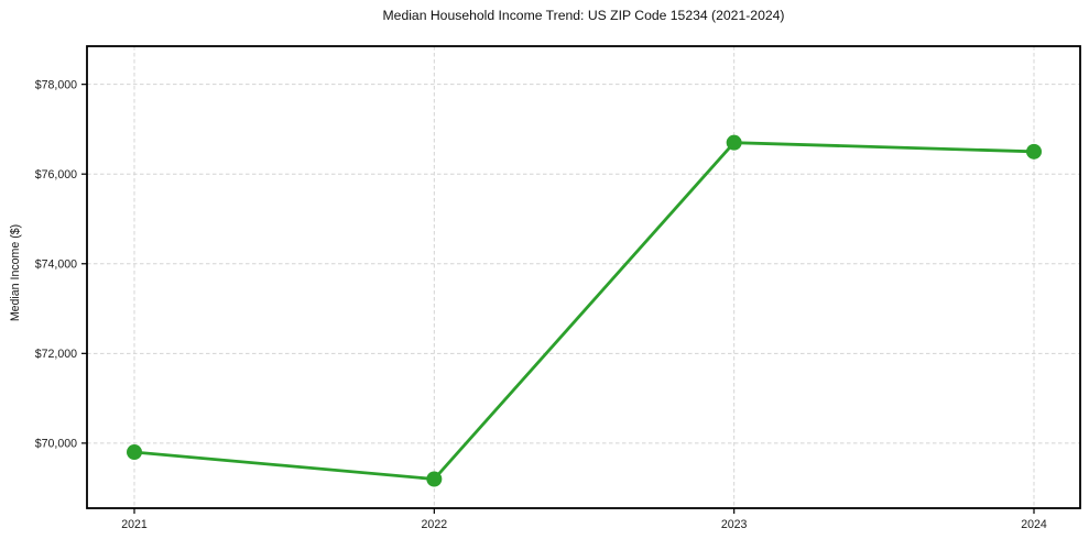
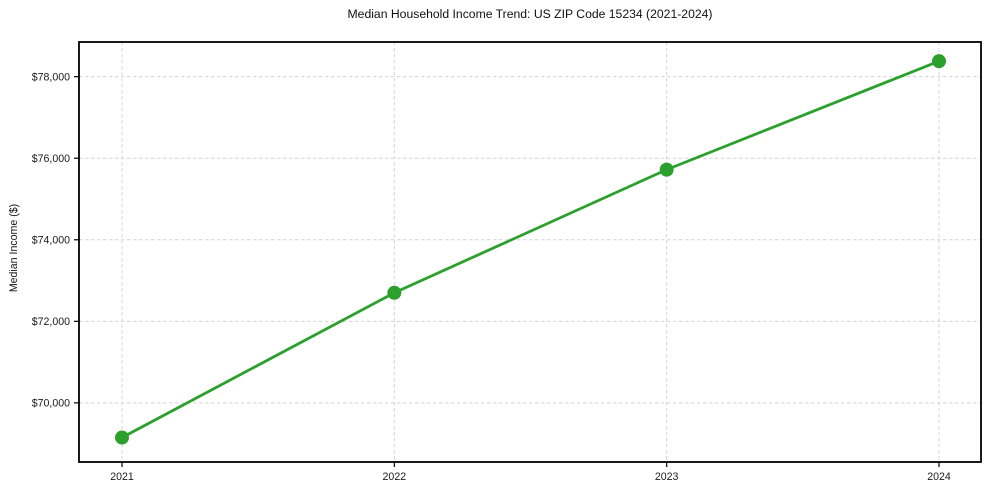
2021: $69800 -> $69200
2022: $69200 -> $72700
2023: $76700 -> $75700
2024: $76500 -> $78400
